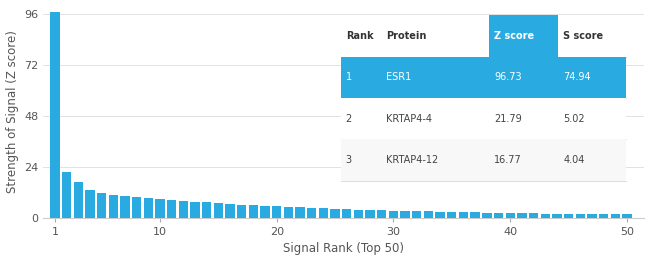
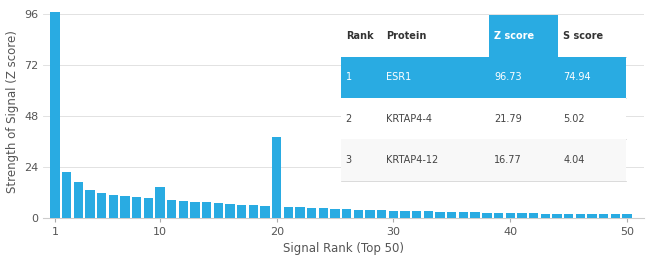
10: 9.1 -> 14.5
20: 5.4 -> 38.0
